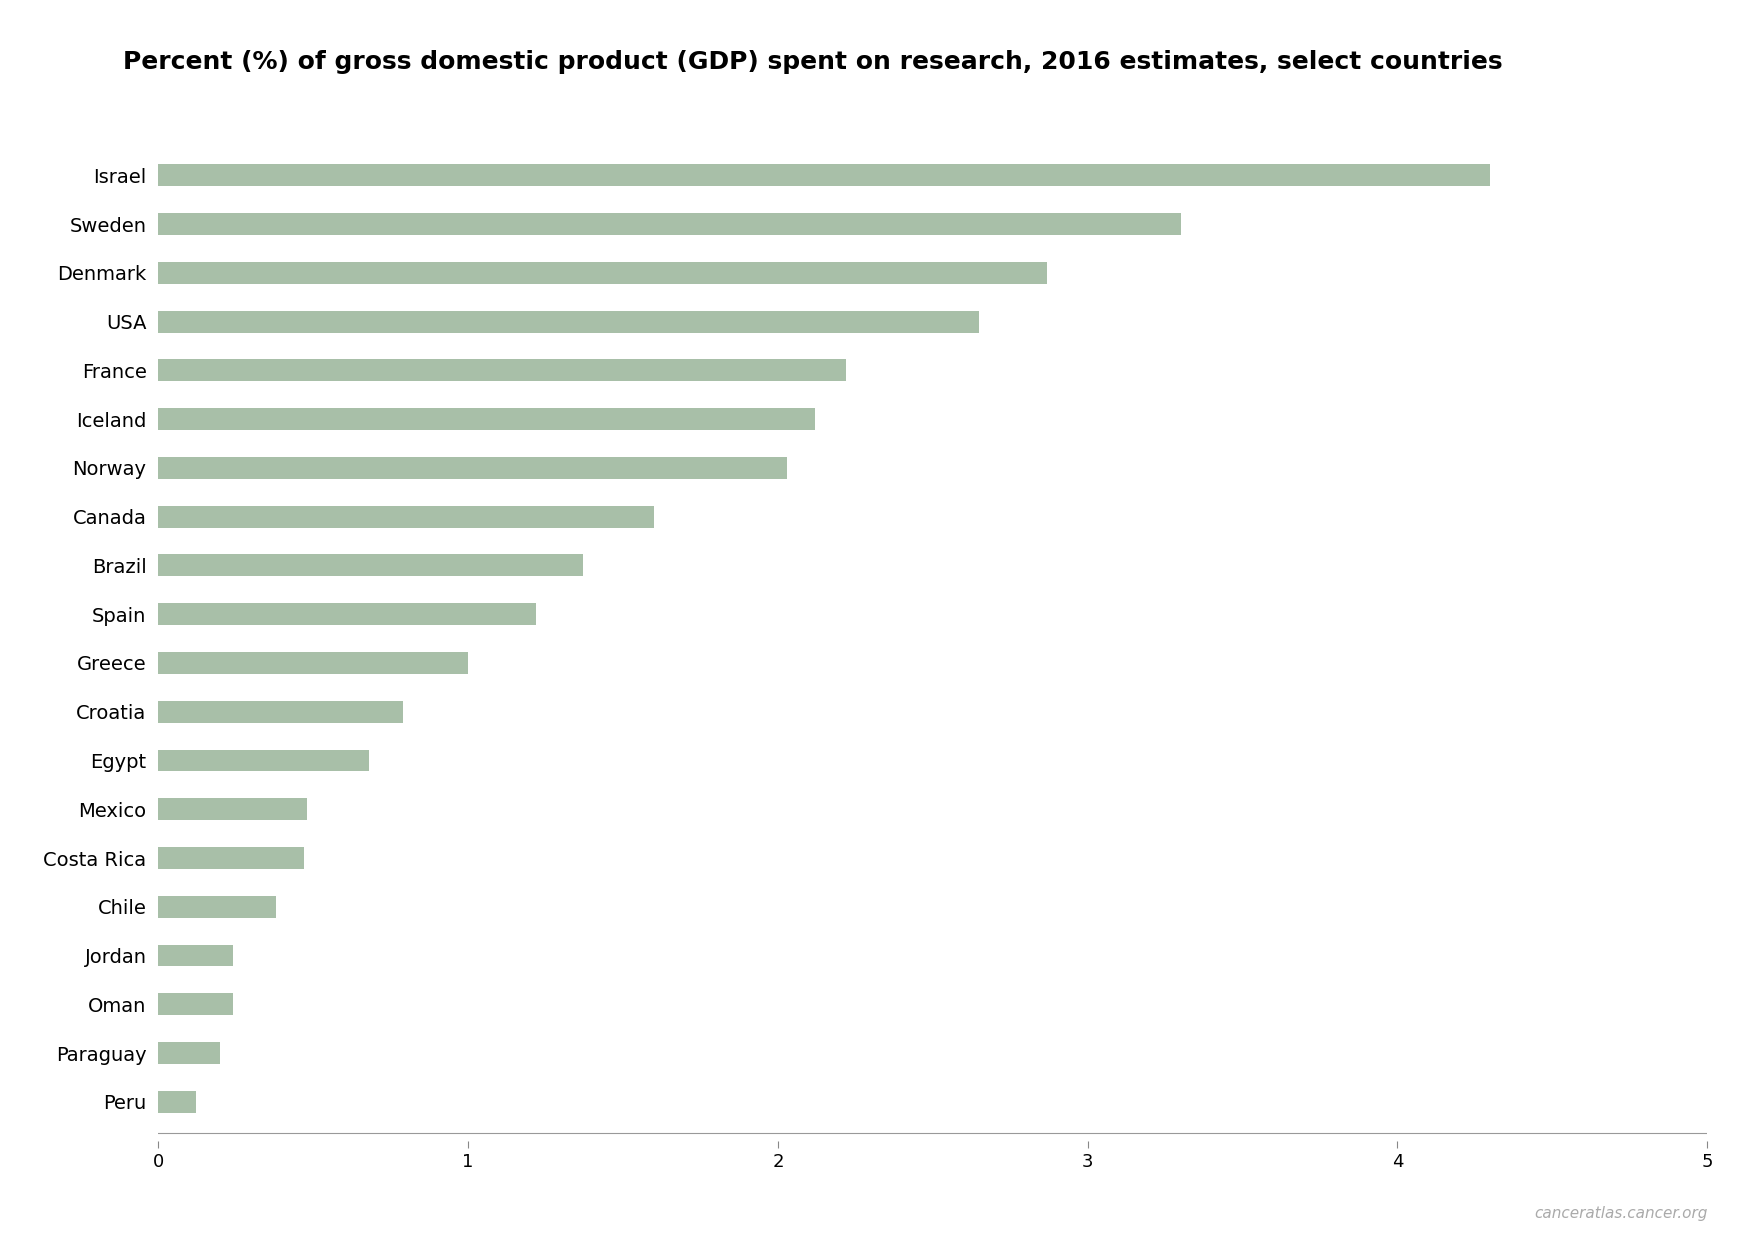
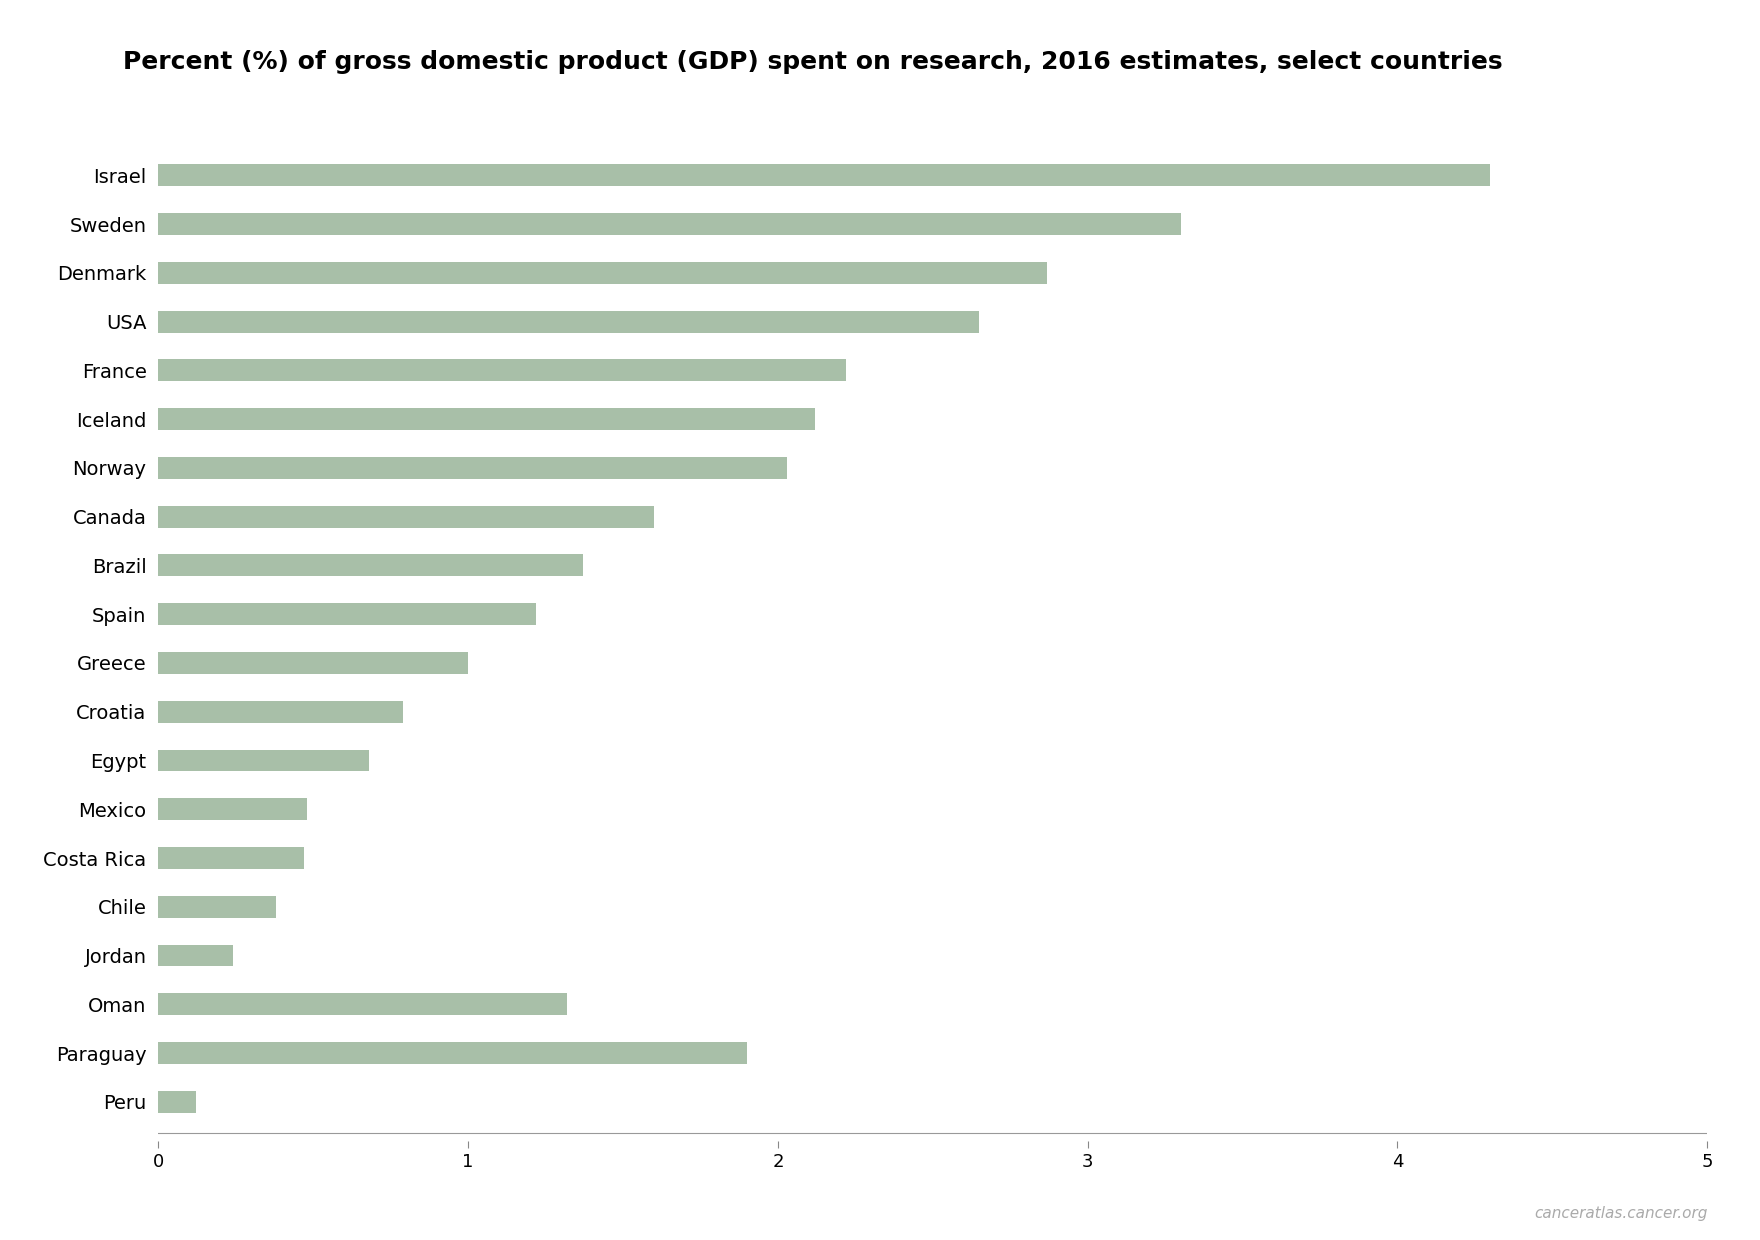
Oman: 0.24 -> 1.32
Paraguay: 0.20 -> 1.90
